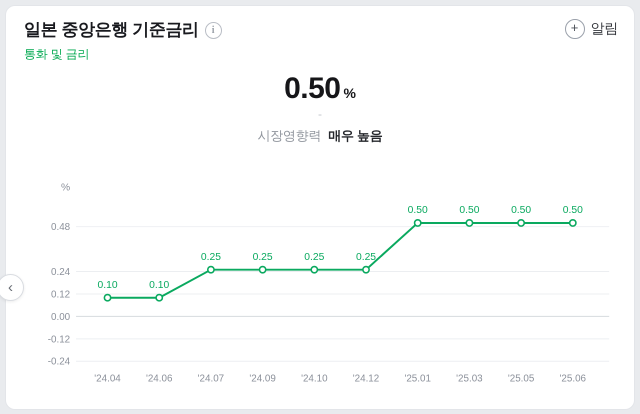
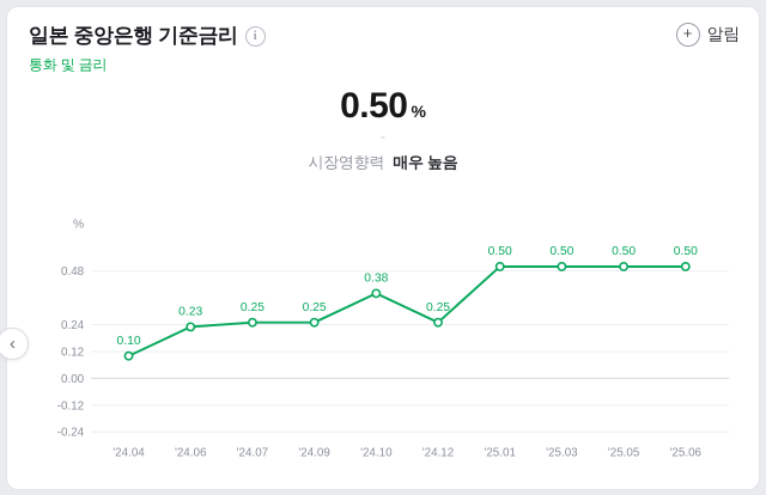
'24.06: 0.10 -> 0.23
'24.10: 0.25 -> 0.38
